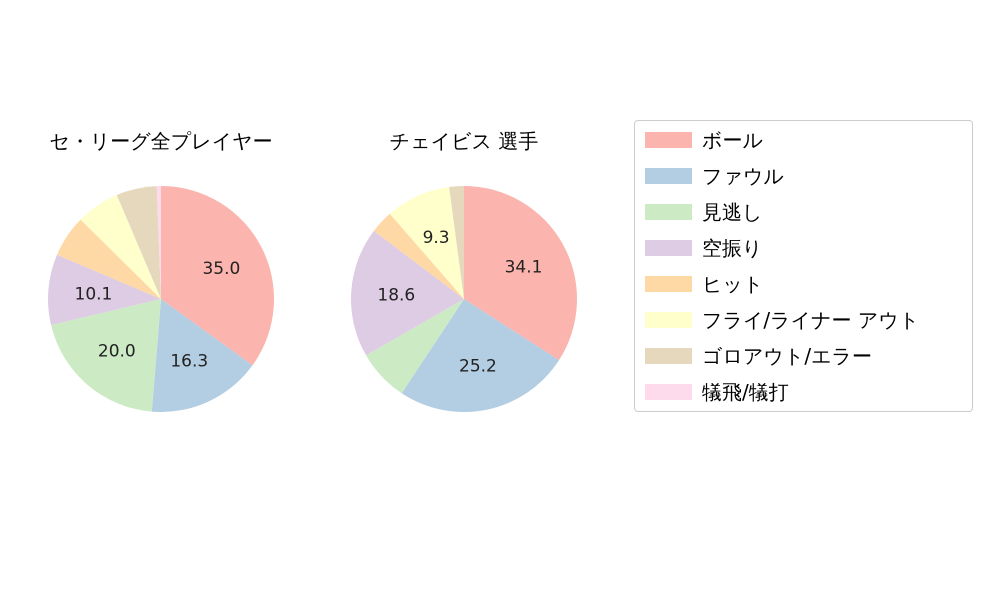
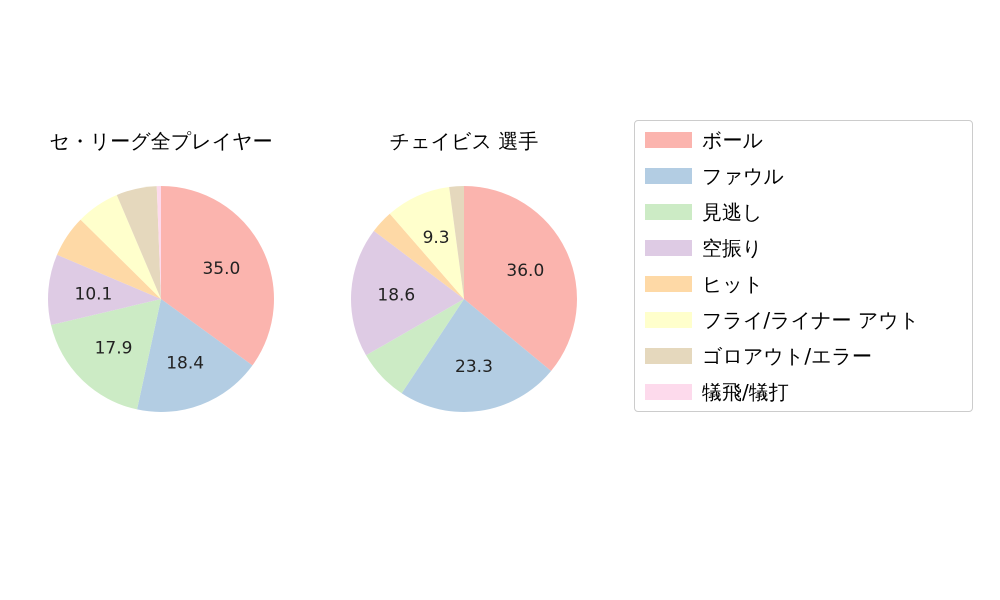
セ・リーグ全プレイヤー/ファウル: 16.3 -> 18.4
セ・リーグ全プレイヤー/見逃し: 20.0 -> 17.9
チェイビス 選手/ボール: 34.1 -> 36.0
チェイビス 選手/ファウル: 25.2 -> 23.3
